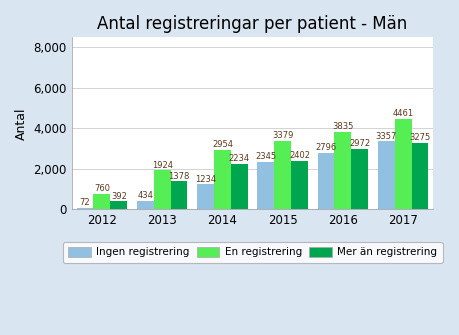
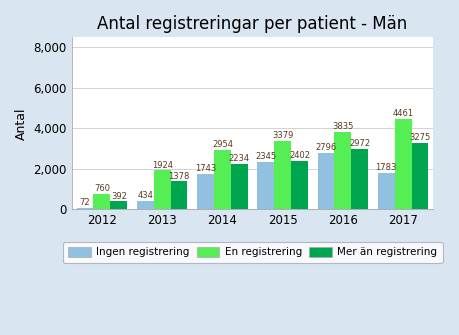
Ingen registrering/2014: 1234 -> 1743
Ingen registrering/2017: 3357 -> 1783
